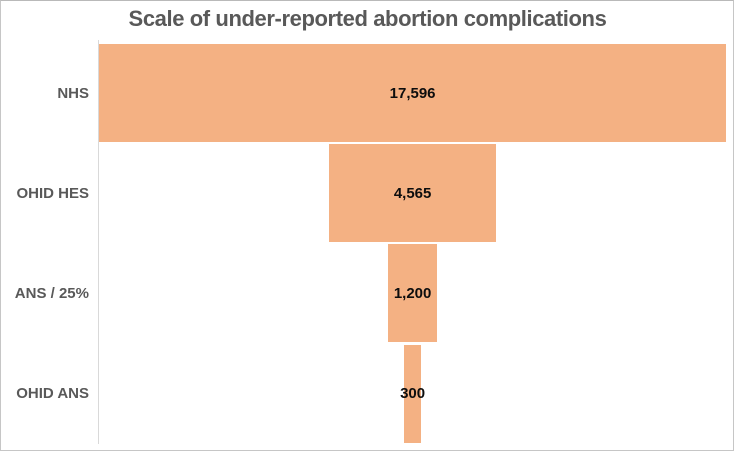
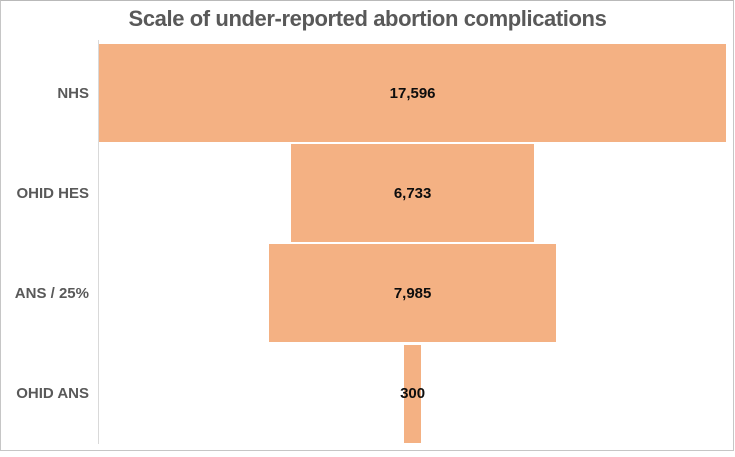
OHID HES: 4,565 -> 6,733
ANS / 25%: 1,200 -> 7,985
